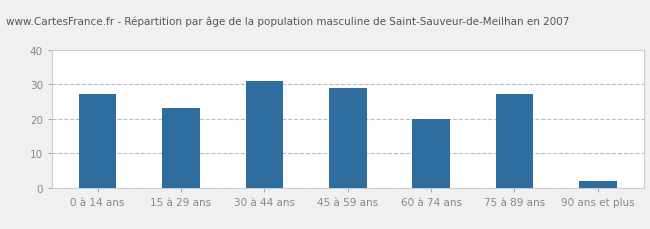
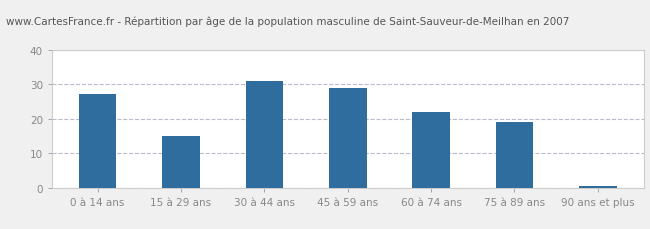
15 à 29 ans: 23.0 -> 15.0
60 à 74 ans: 20.0 -> 22.0
75 à 89 ans: 27.0 -> 19.0
90 ans et plus: 2.0 -> 0.5
